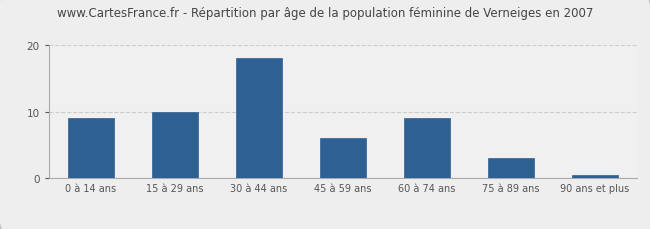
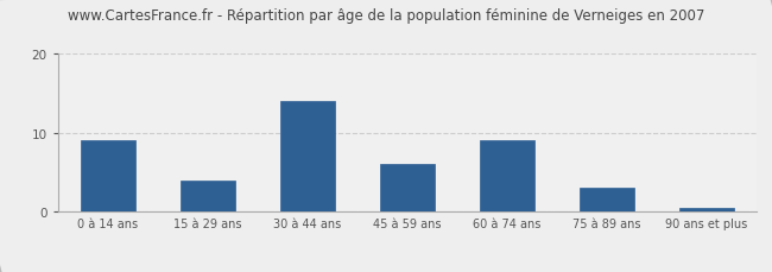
15 à 29 ans: 10.0 -> 4.0
30 à 44 ans: 18.0 -> 14.0
